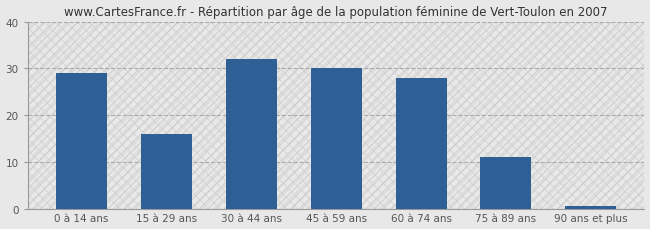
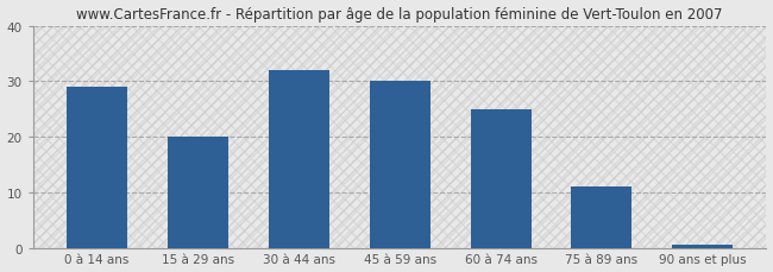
15 à 29 ans: 16.0 -> 20.0
60 à 74 ans: 28.0 -> 25.0
